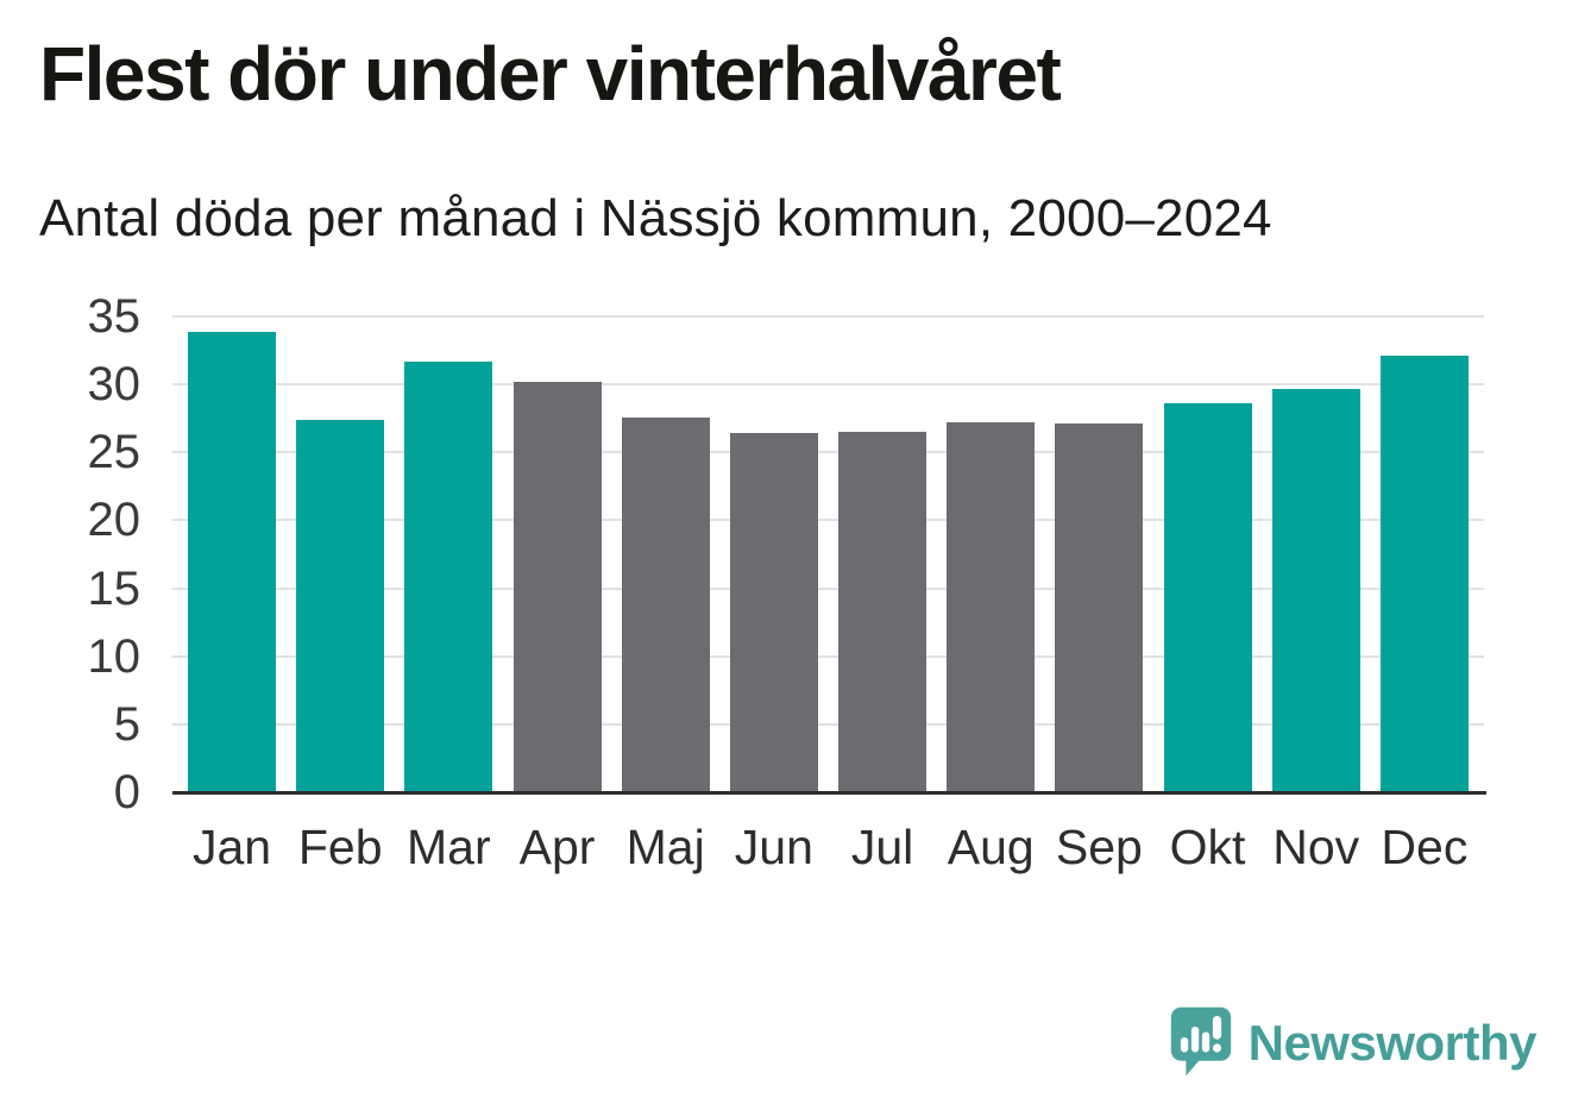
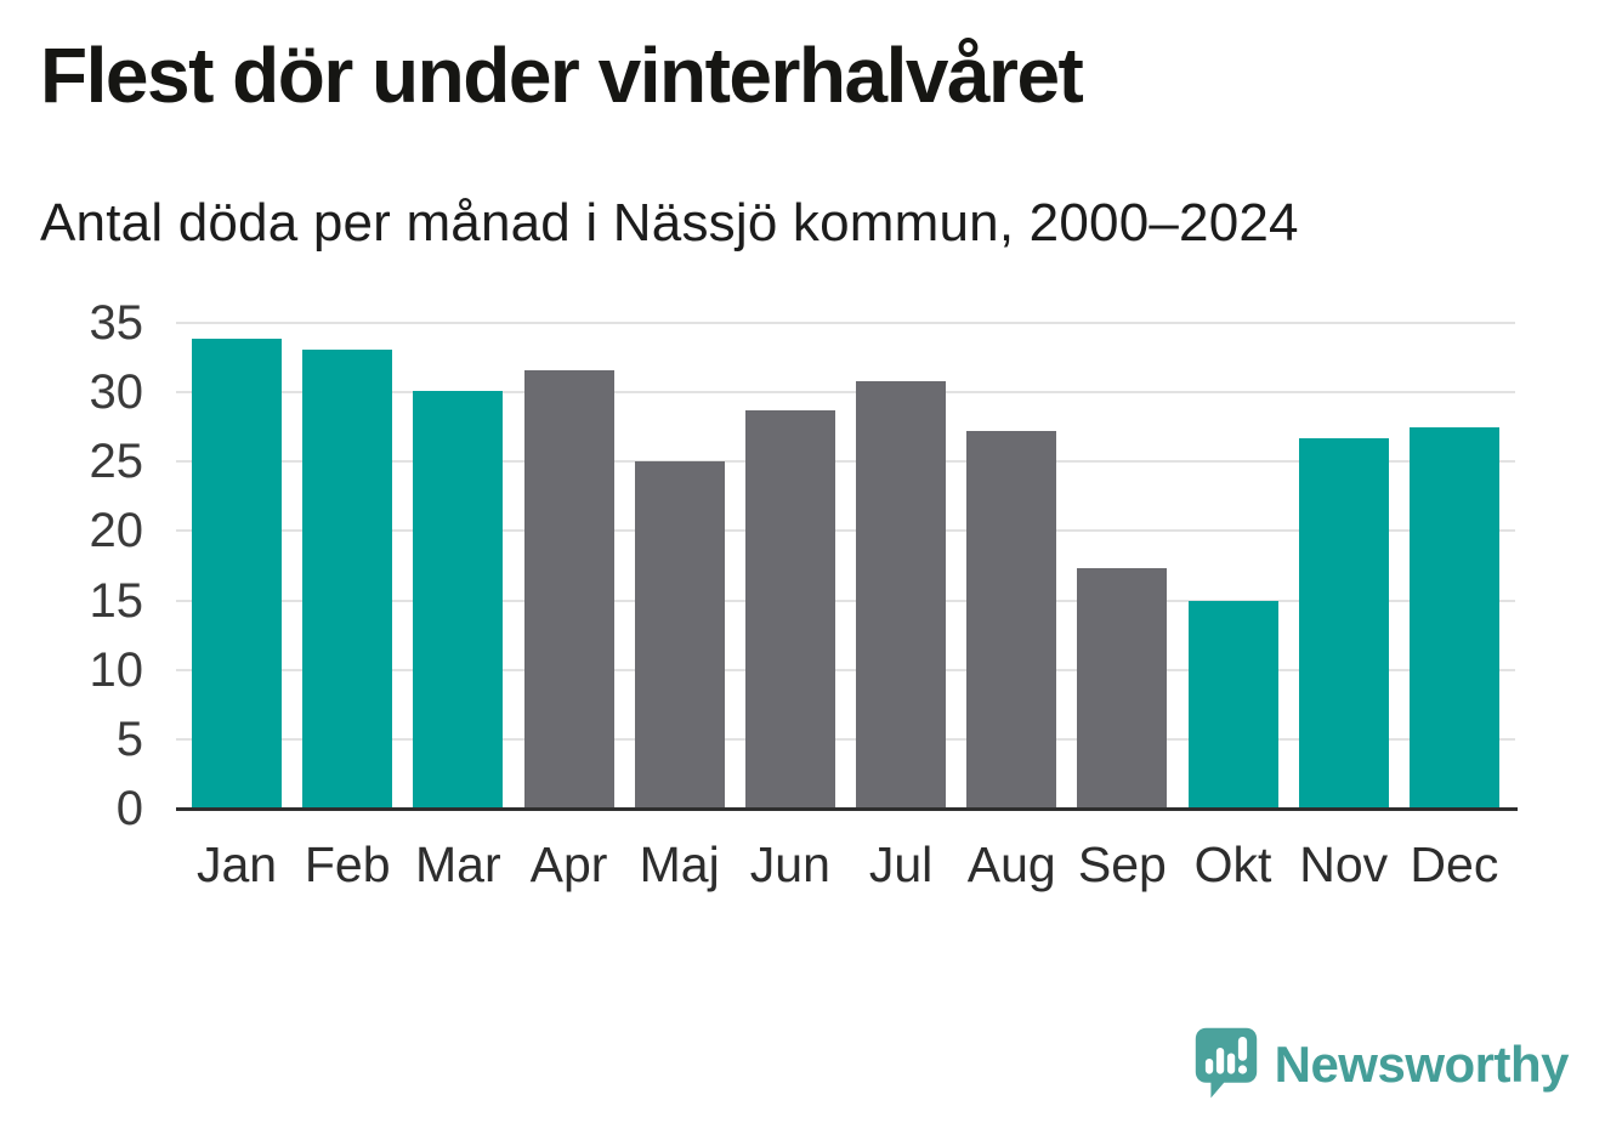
Feb: 27.4 -> 33.1
Mar: 31.7 -> 30.1
Apr: 30.2 -> 31.6
Maj: 27.6 -> 25.0
Jun: 26.4 -> 28.7
Jul: 26.5 -> 30.8
Sep: 27.1 -> 17.3
Okt: 28.6 -> 15.0
Nov: 29.7 -> 26.7
Dec: 32.1 -> 27.5
